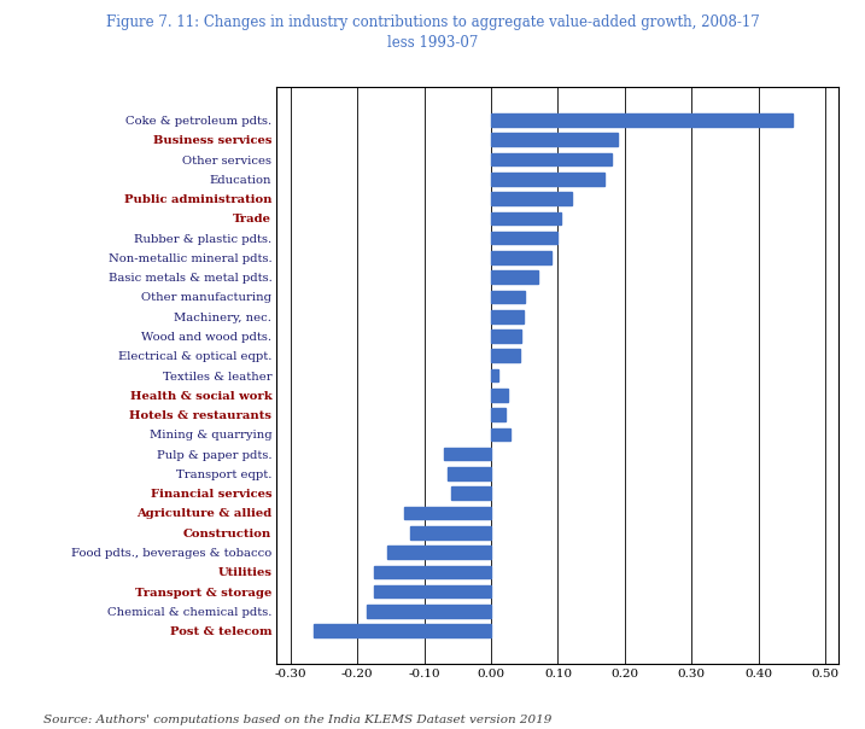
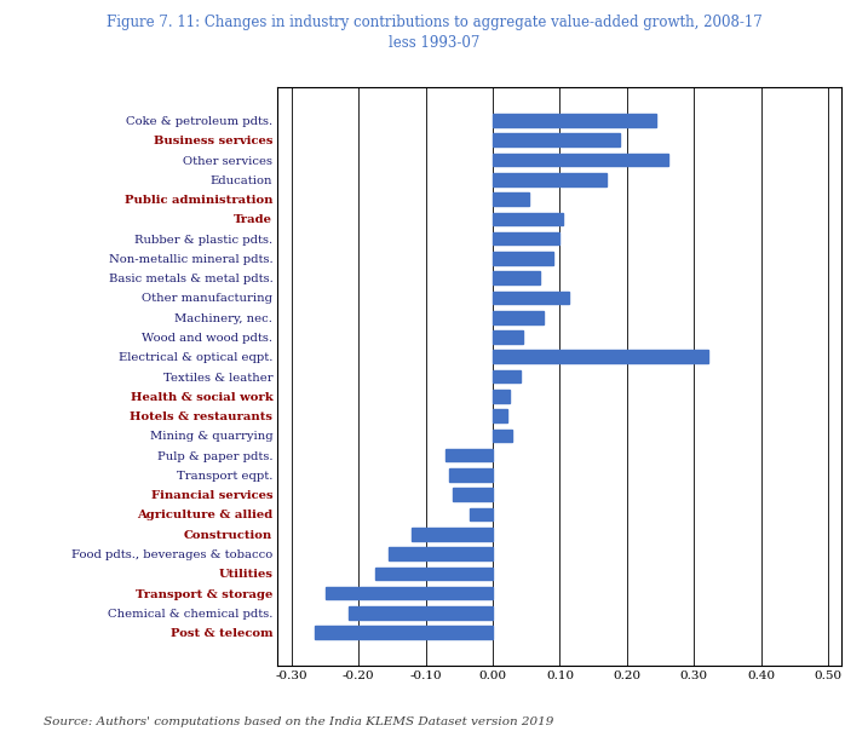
Coke & petroleum pdts.: 0.450 -> 0.244
Other services: 0.180 -> 0.262
Public administration: 0.120 -> 0.054
Other manufacturing: 0.050 -> 0.114
Machinery, nec.: 0.048 -> 0.076
Electrical & optical eqpt.: 0.043 -> 0.320
Textiles & leather: 0.010 -> 0.042
Agriculture & allied: -0.130 -> -0.034
Transport & storage: -0.175 -> -0.248
Chemical & chemical pdts.: -0.185 -> -0.214
